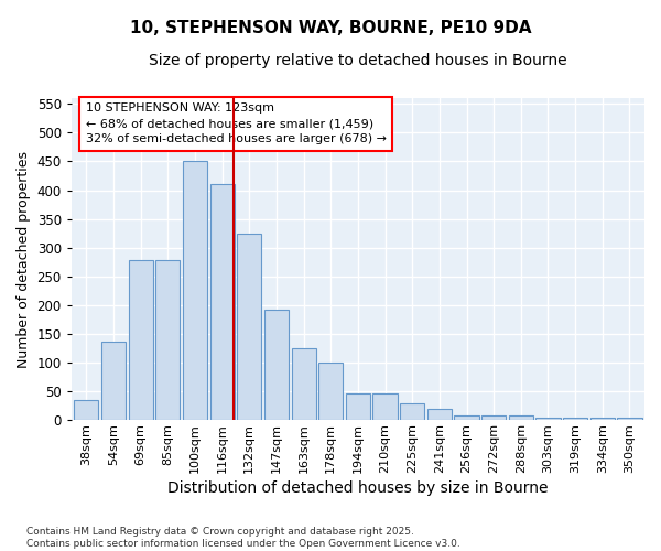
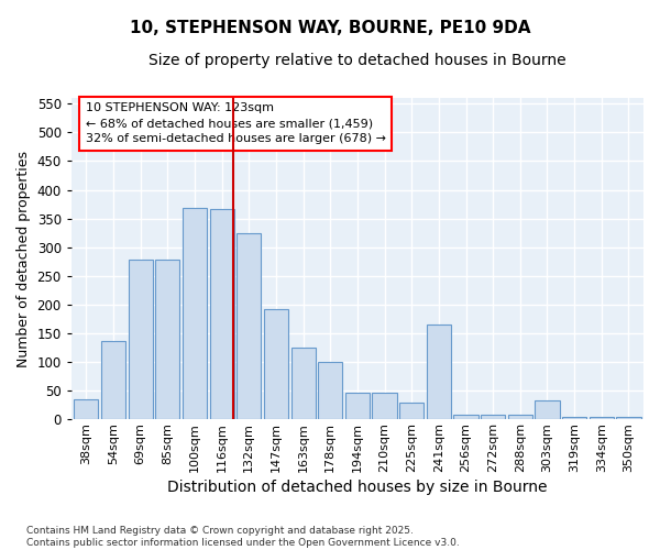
100sqm: 450 -> 368
116sqm: 410 -> 366
241sqm: 20 -> 166
303sqm: 5 -> 32
